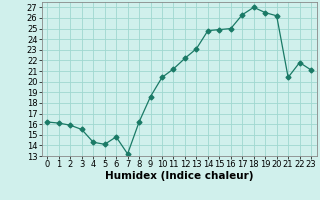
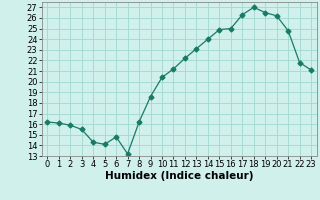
14: 24.8 -> 24.0
21: 20.4 -> 24.8
